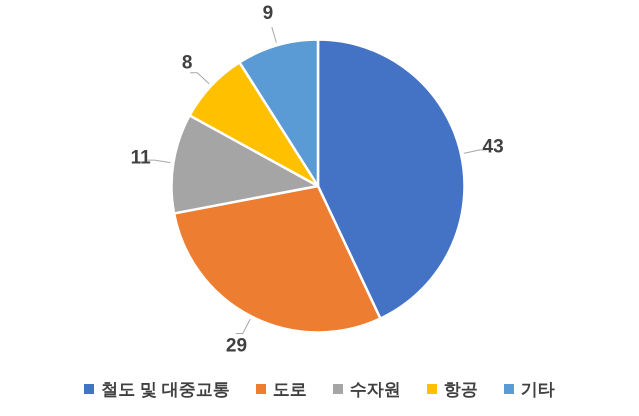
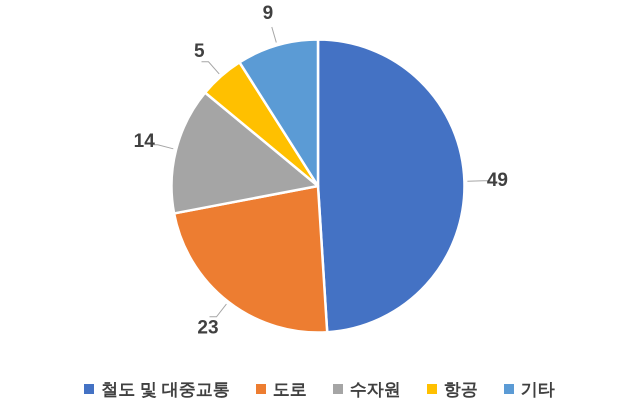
철도 및 대중교통: 43 -> 49
도로: 29 -> 23
수자원: 11 -> 14
항공: 8 -> 5
